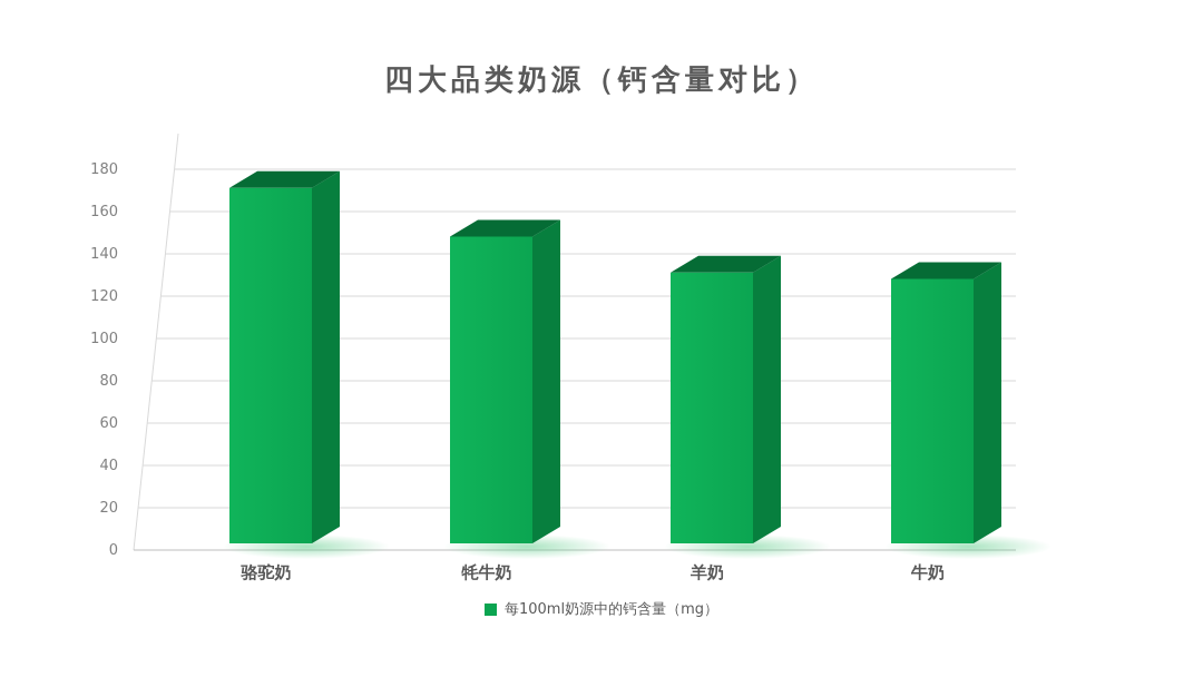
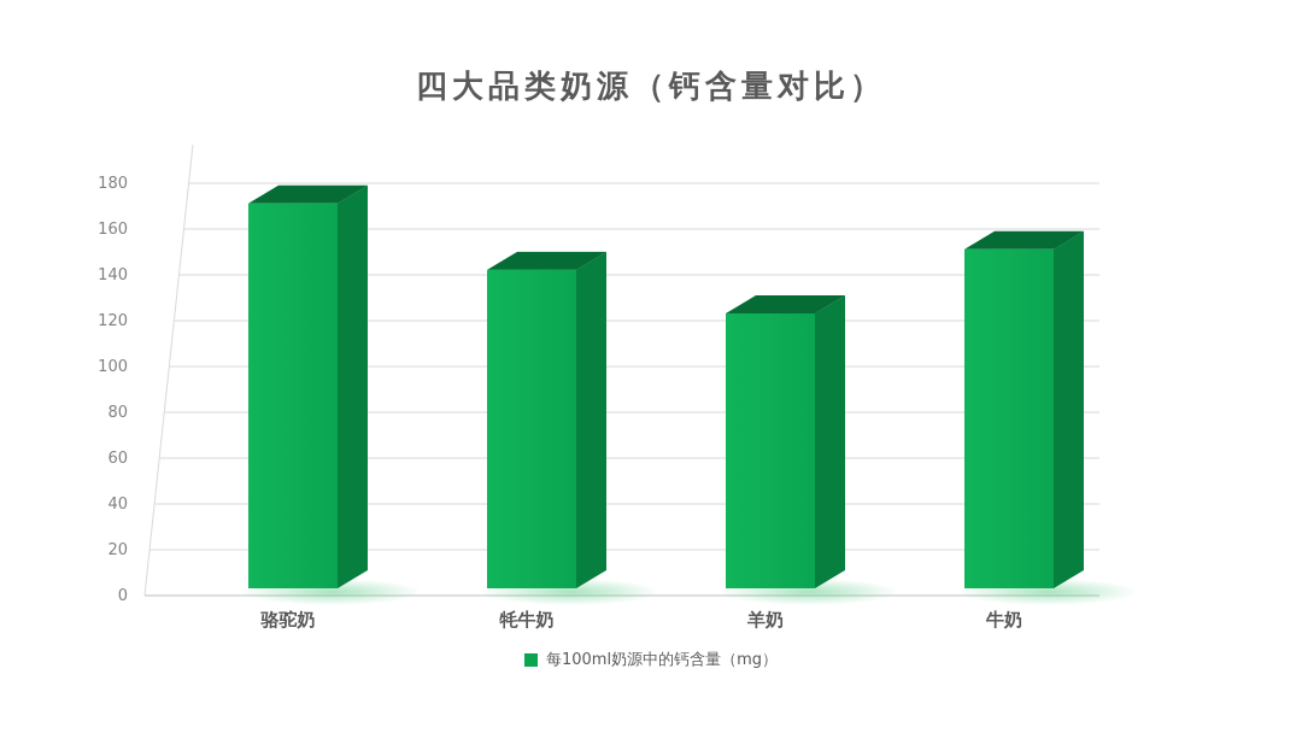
牦牛奶: 145 -> 139
羊奶: 128 -> 120
牛奶: 125 -> 148
